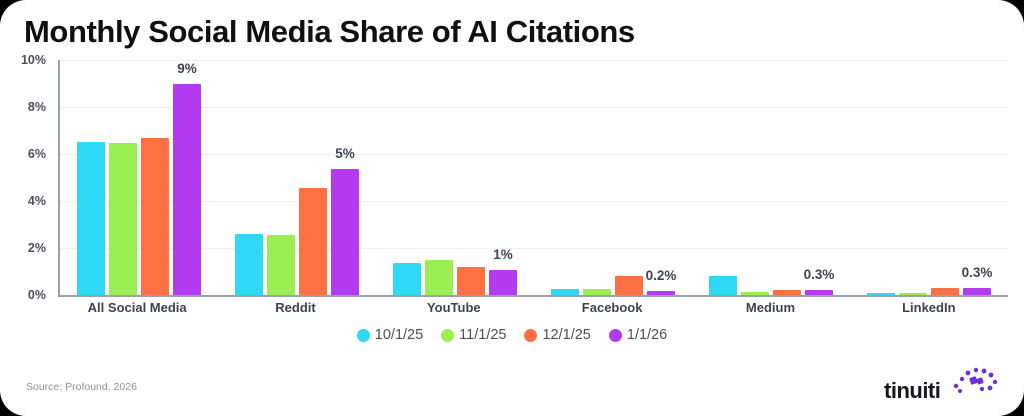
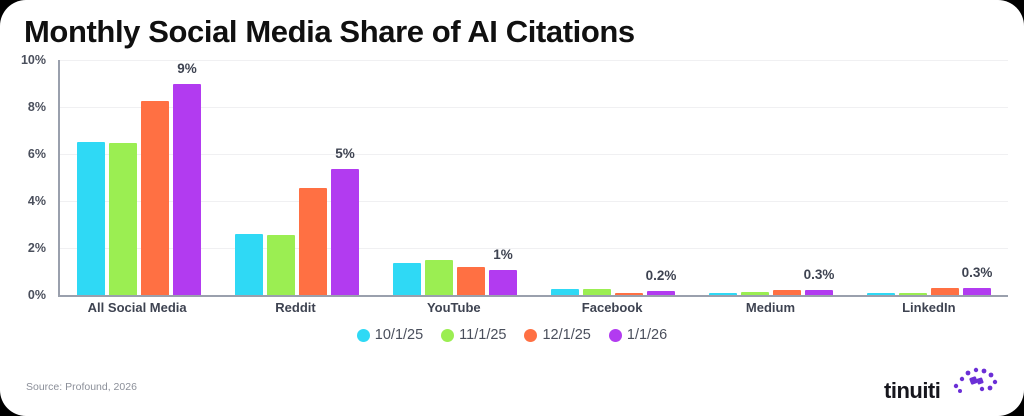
12/1/25/All Social Media: 6.7% -> 8.2%
12/1/25/Facebook: 0.8% -> 0.1%
10/1/25/Medium: 0.8% -> 0.1%
